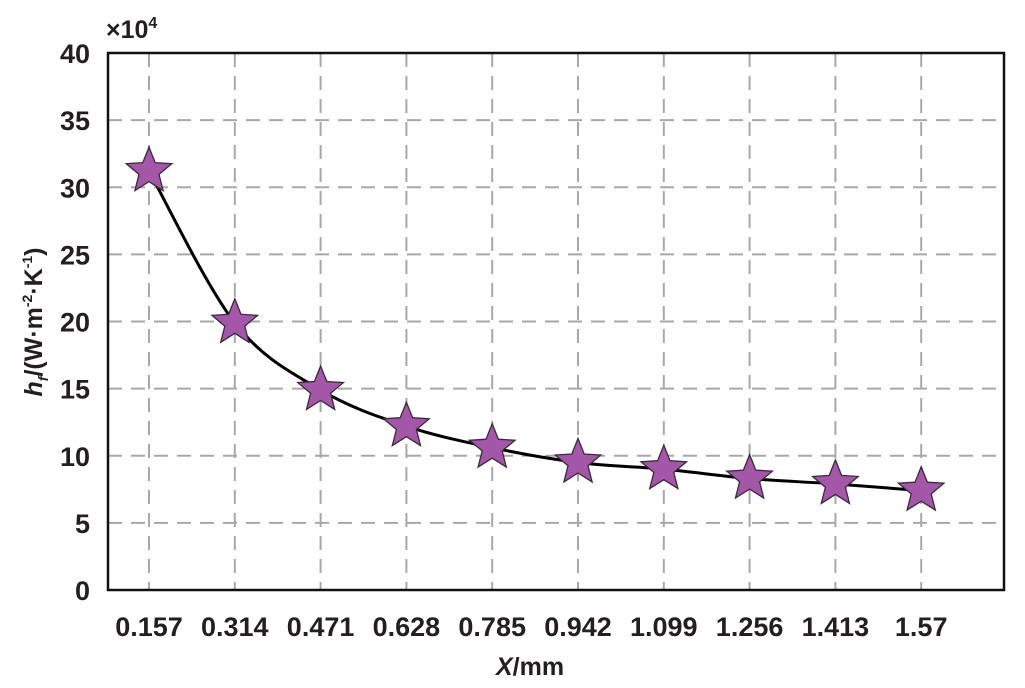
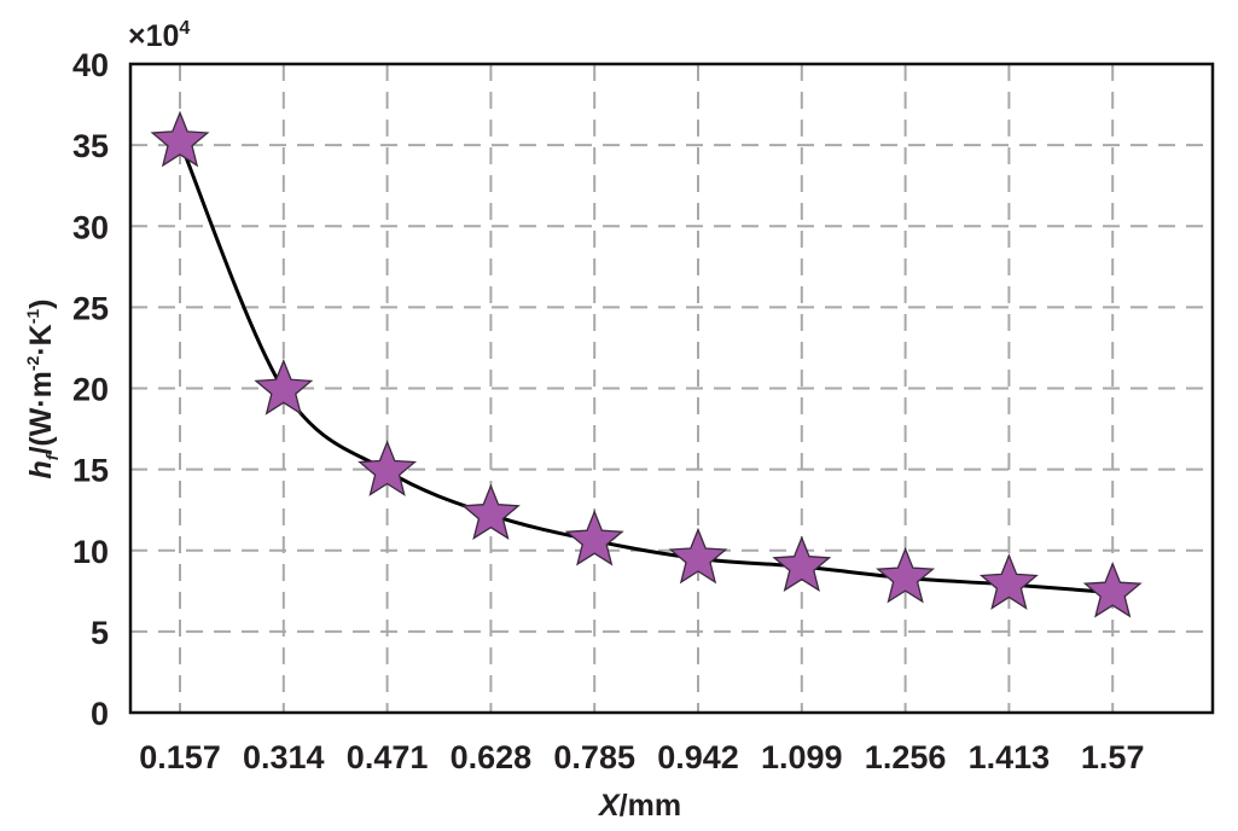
0.157: 31.2 -> 35.2
